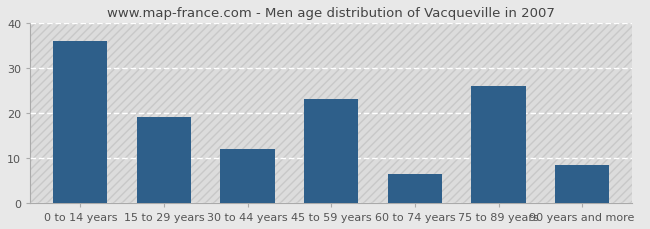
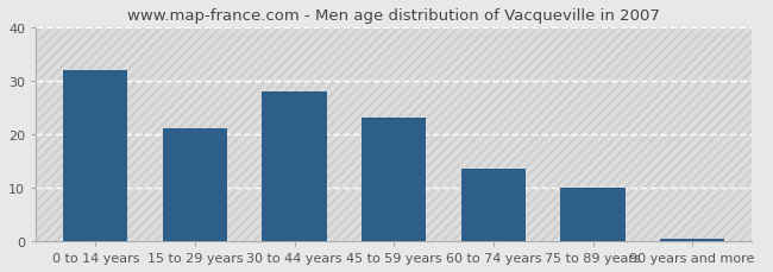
0 to 14 years: 36.0 -> 32.0
15 to 29 years: 19.0 -> 21.0
30 to 44 years: 12.0 -> 28.0
60 to 74 years: 6.5 -> 13.5
75 to 89 years: 26.0 -> 10.0
90 years and more: 8.5 -> 0.5
